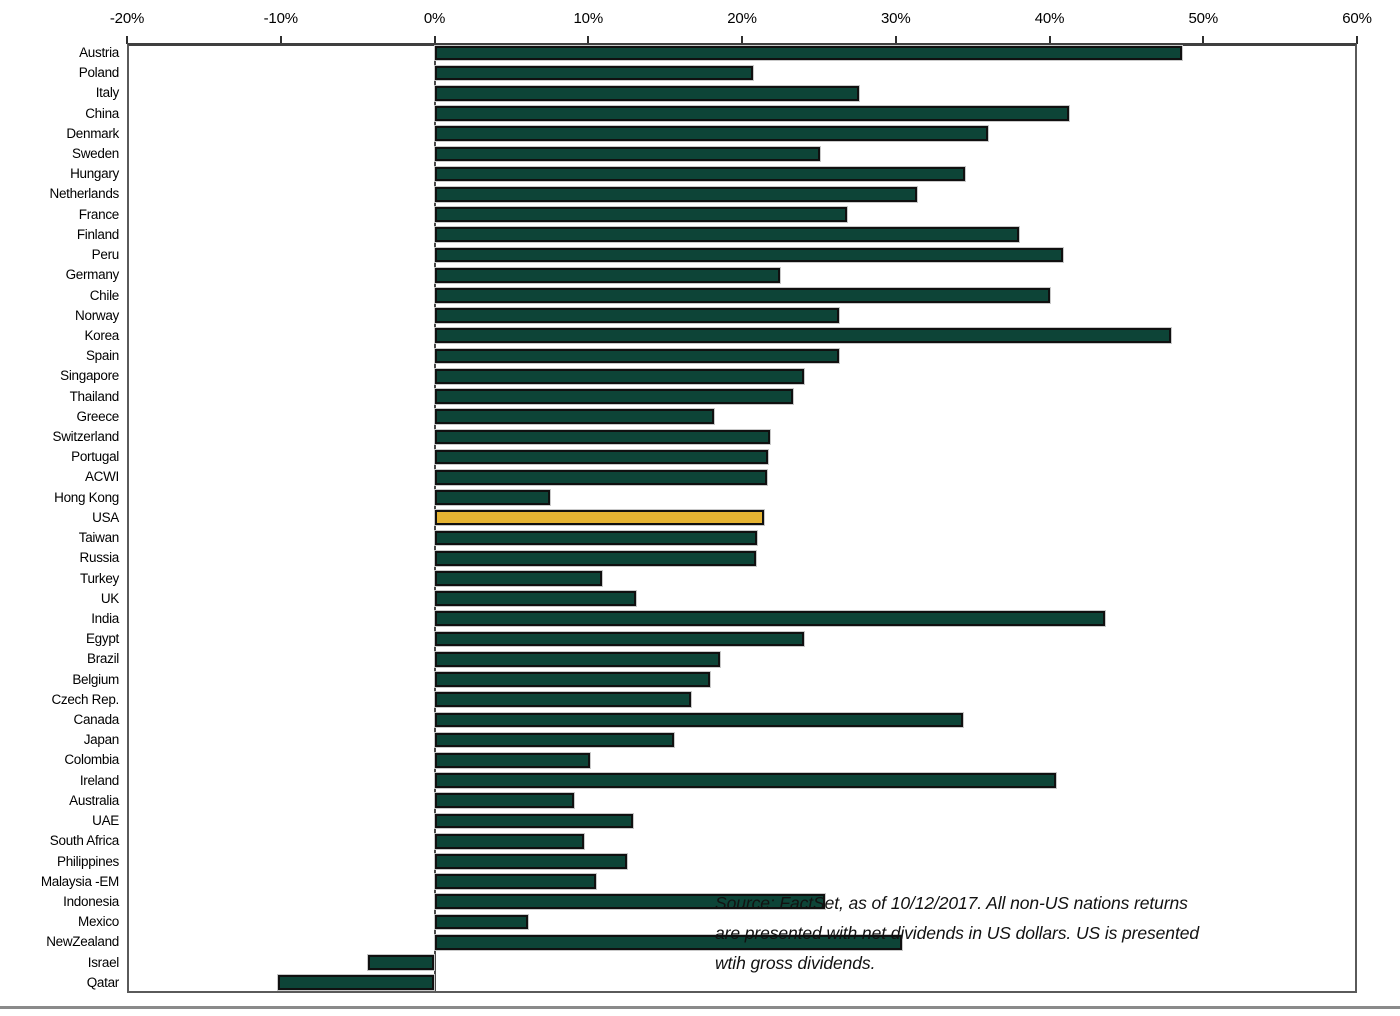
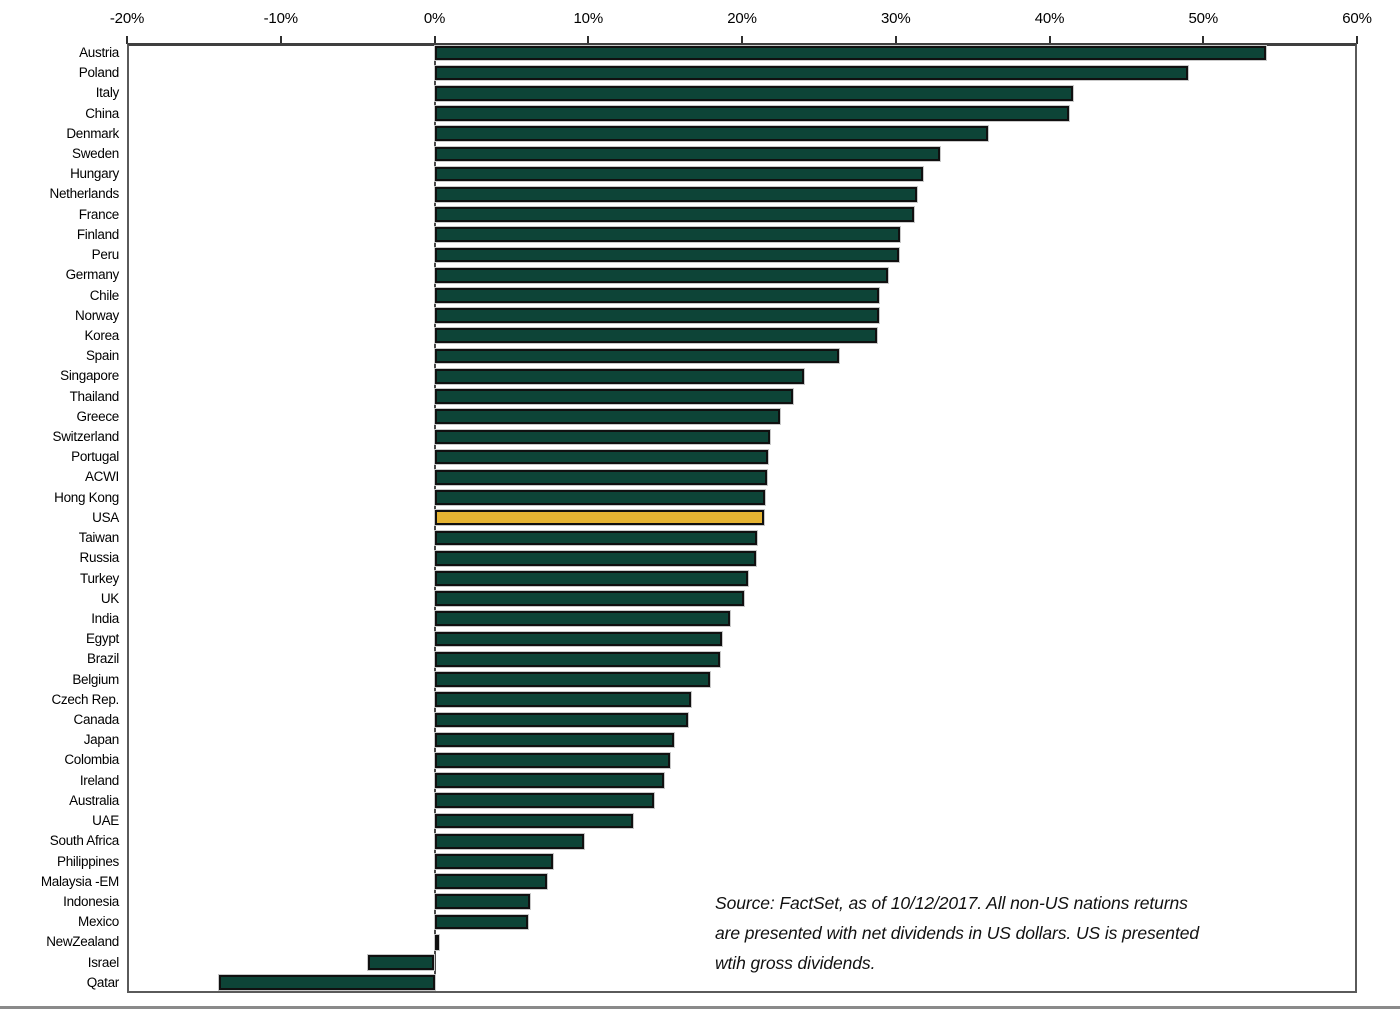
Austria: 48.6% -> 54.1%
Poland: 20.7% -> 49.0%
Italy: 27.6% -> 41.5%
Sweden: 25.1% -> 32.9%
Hungary: 34.5% -> 31.8%
France: 26.8% -> 31.2%
Finland: 38.0% -> 30.3%
Peru: 40.9% -> 30.2%
Germany: 22.5% -> 29.5%
Chile: 40.0% -> 28.9%
Norway: 26.3% -> 28.9%
Korea: 47.9% -> 28.8%
Greece: 18.2% -> 22.5%
Hong Kong: 7.5% -> 21.5%
Turkey: 10.9% -> 20.4%
UK: 13.1% -> 20.1%
India: 43.6% -> 19.2%
Egypt: 24.0% -> 18.7%
Canada: 34.4% -> 16.5%
Colombia: 10.1% -> 15.3%
Ireland: 40.4% -> 14.9%
Australia: 9.1% -> 14.3%
Philippines: 12.5% -> 7.7%
Malaysia -EM: 10.5% -> 7.3%
Indonesia: 25.4% -> 6.2%
NewZealand: 30.4% -> 0.1%
Qatar: -10.2% -> -14.0%
